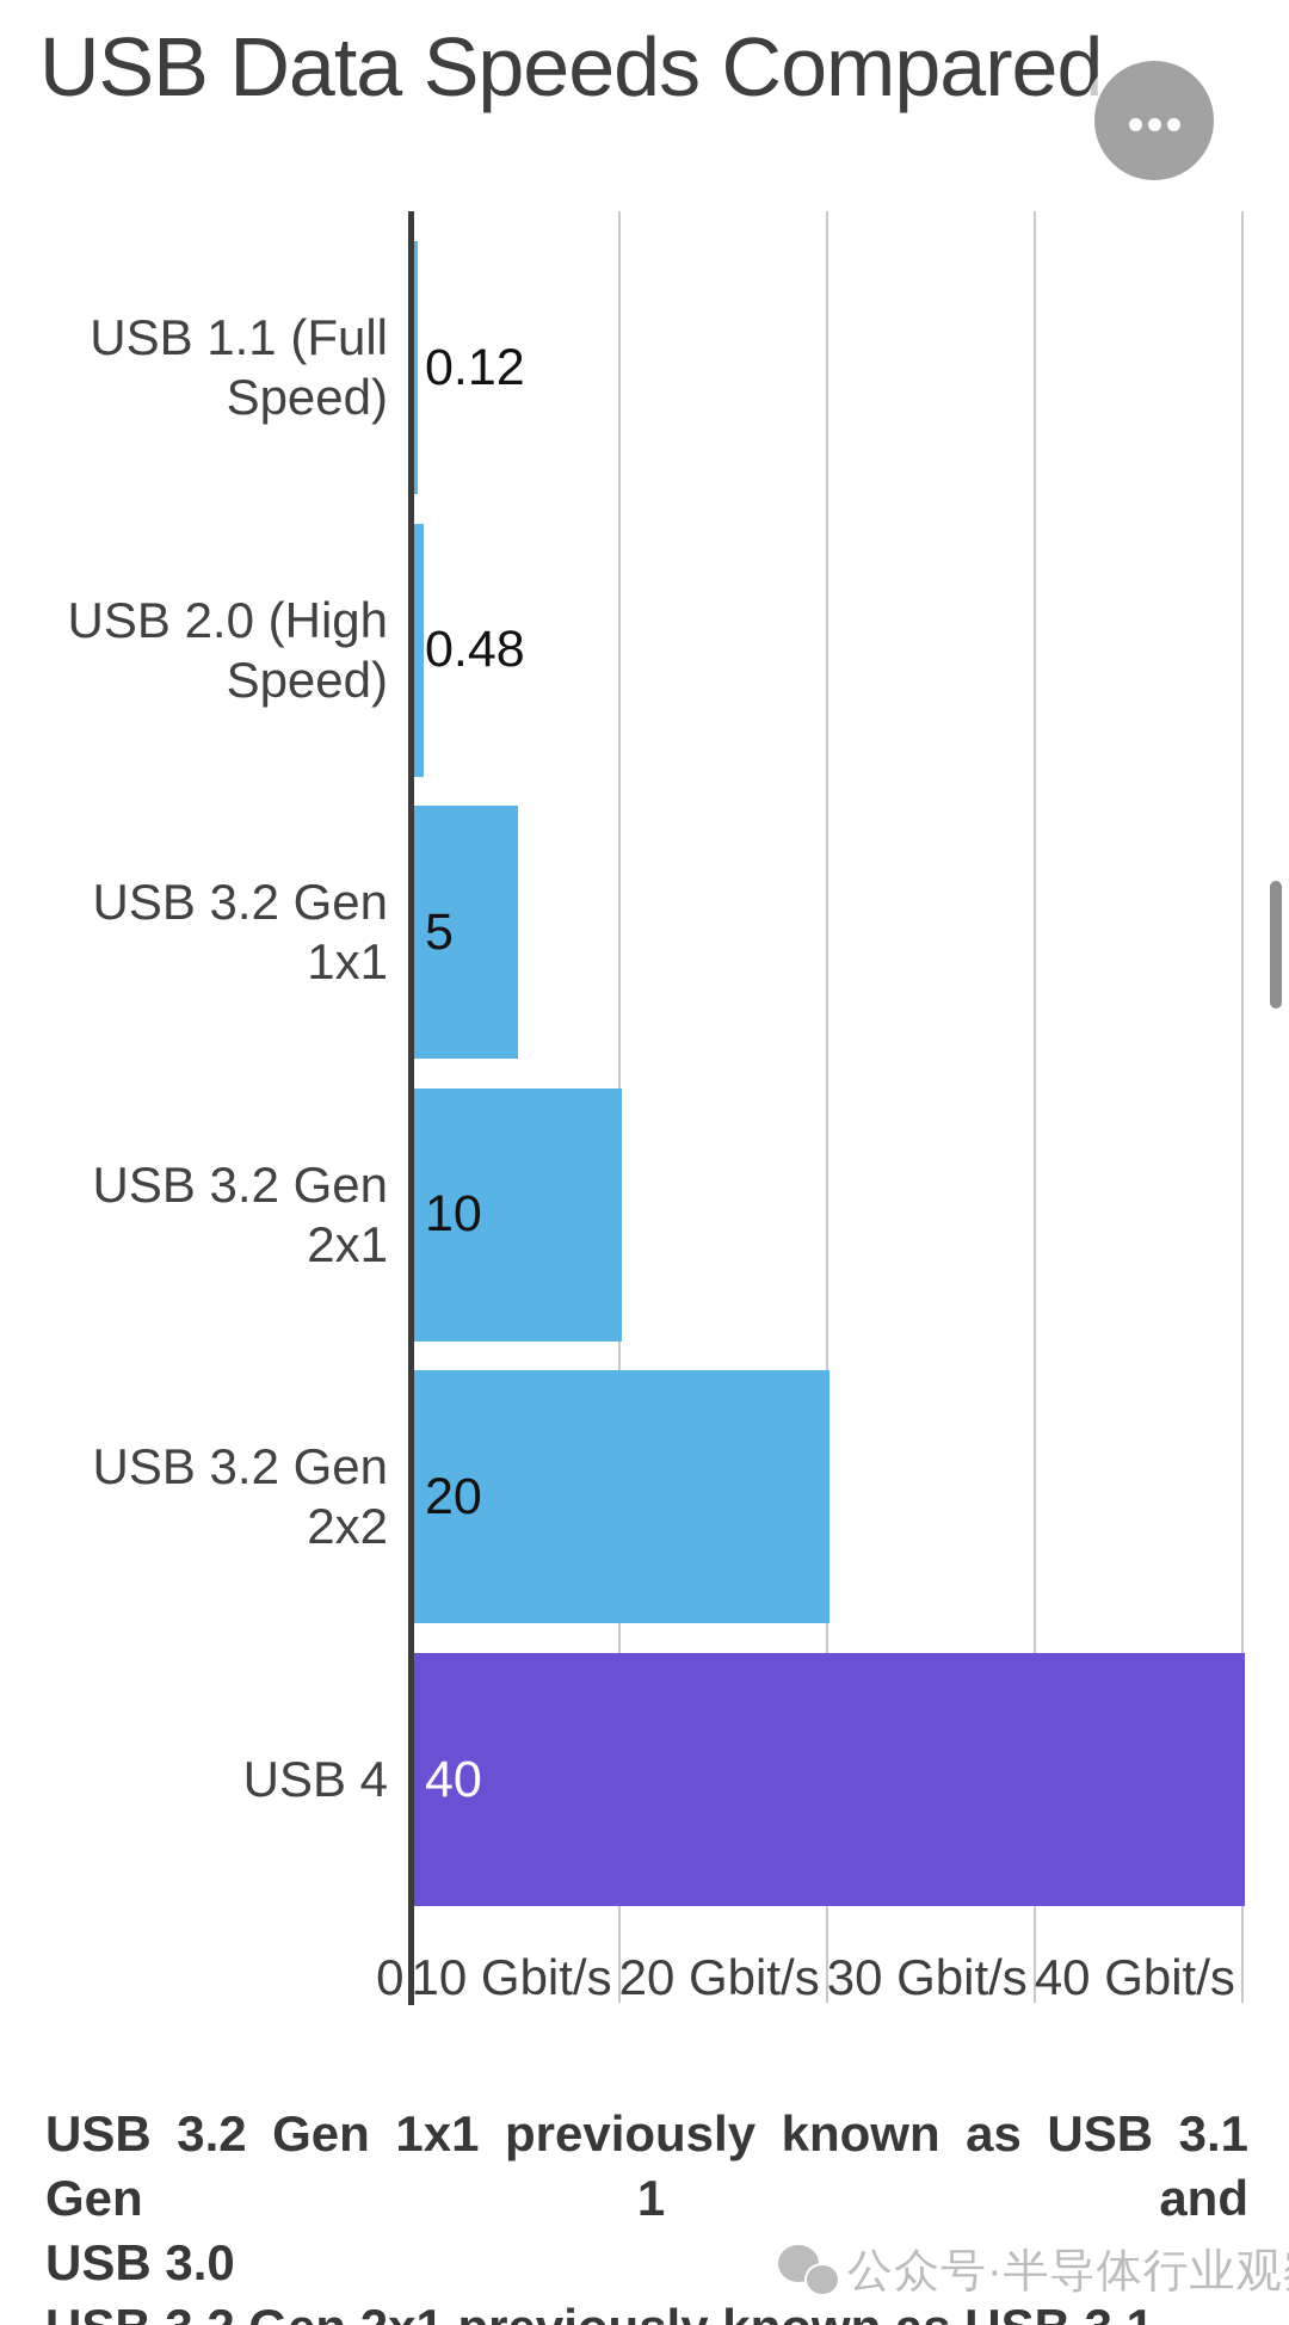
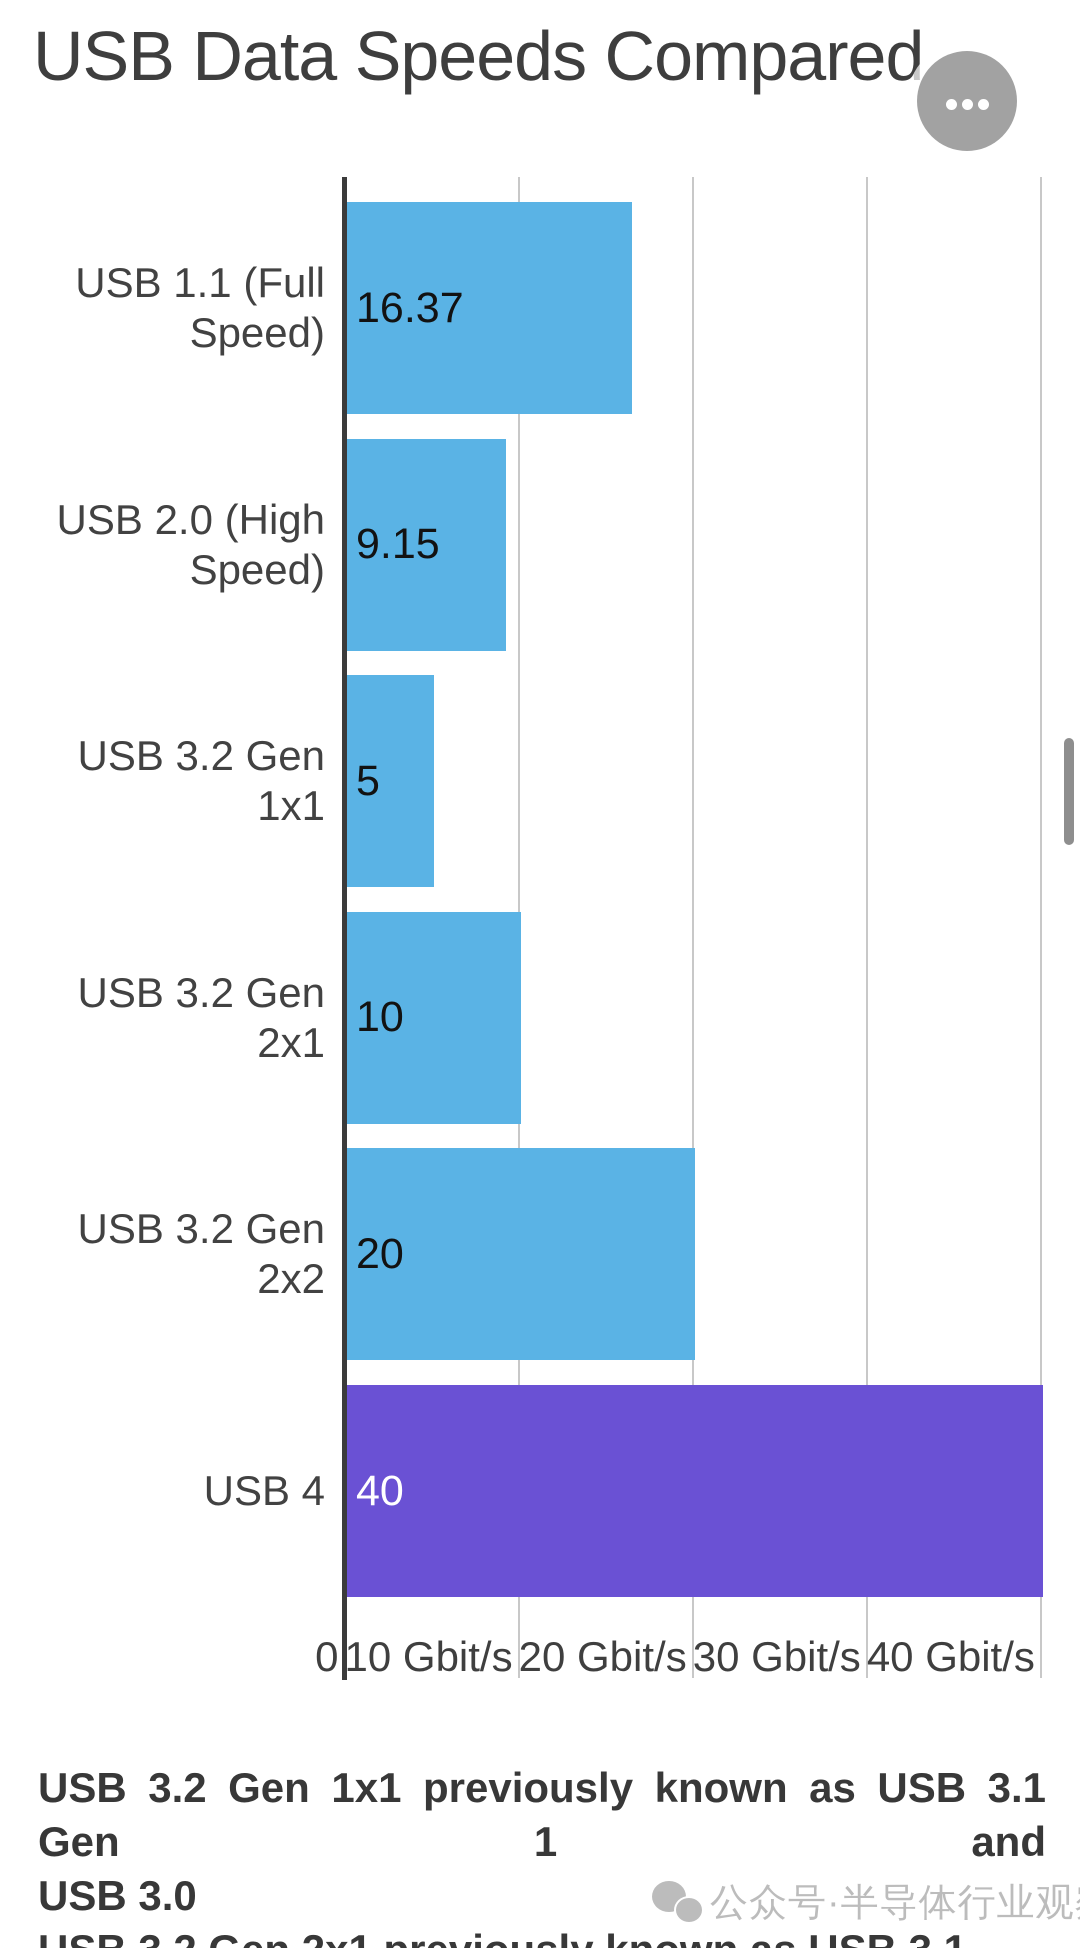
USB 1.1 (Full Speed): 0.12 -> 16.37
USB 2.0 (High Speed): 0.48 -> 9.15
